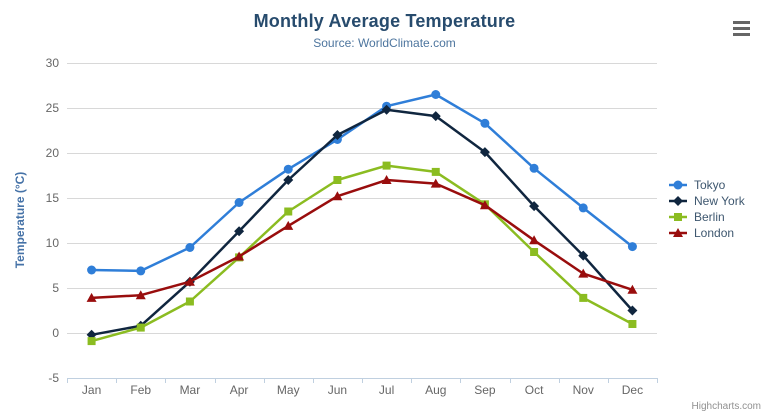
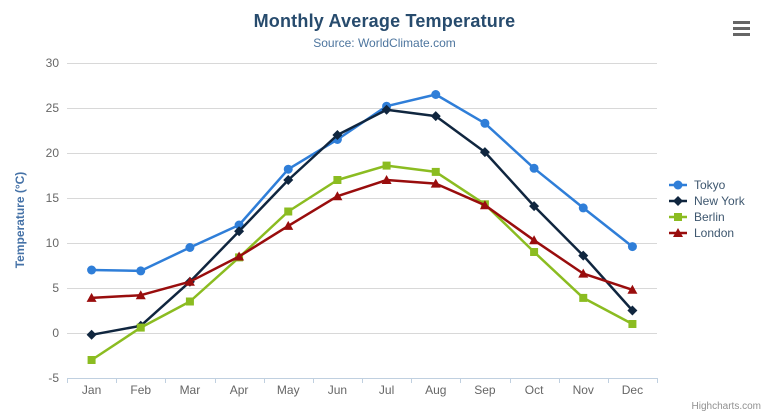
Berlin/Jan: -1 -> -3
Tokyo/Apr: 14 -> 12
